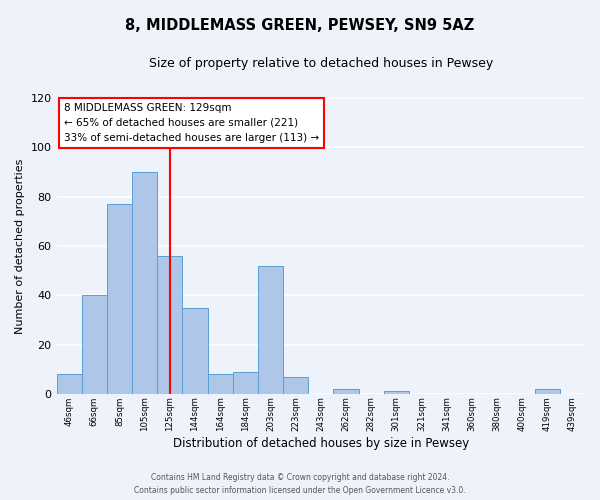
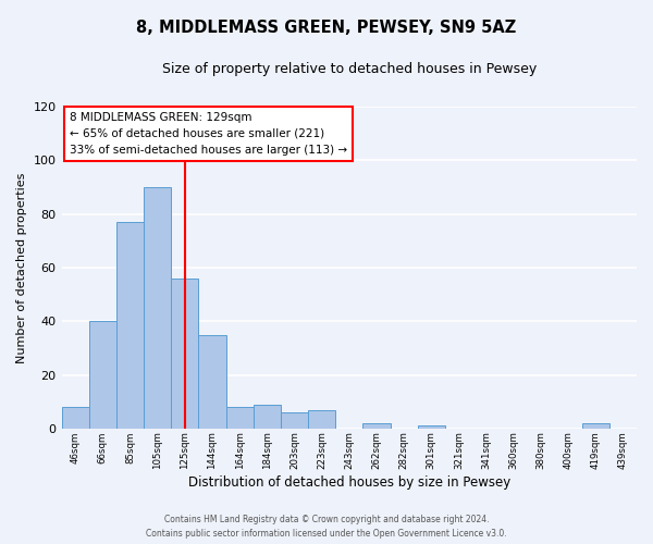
203sqm: 52 -> 6
